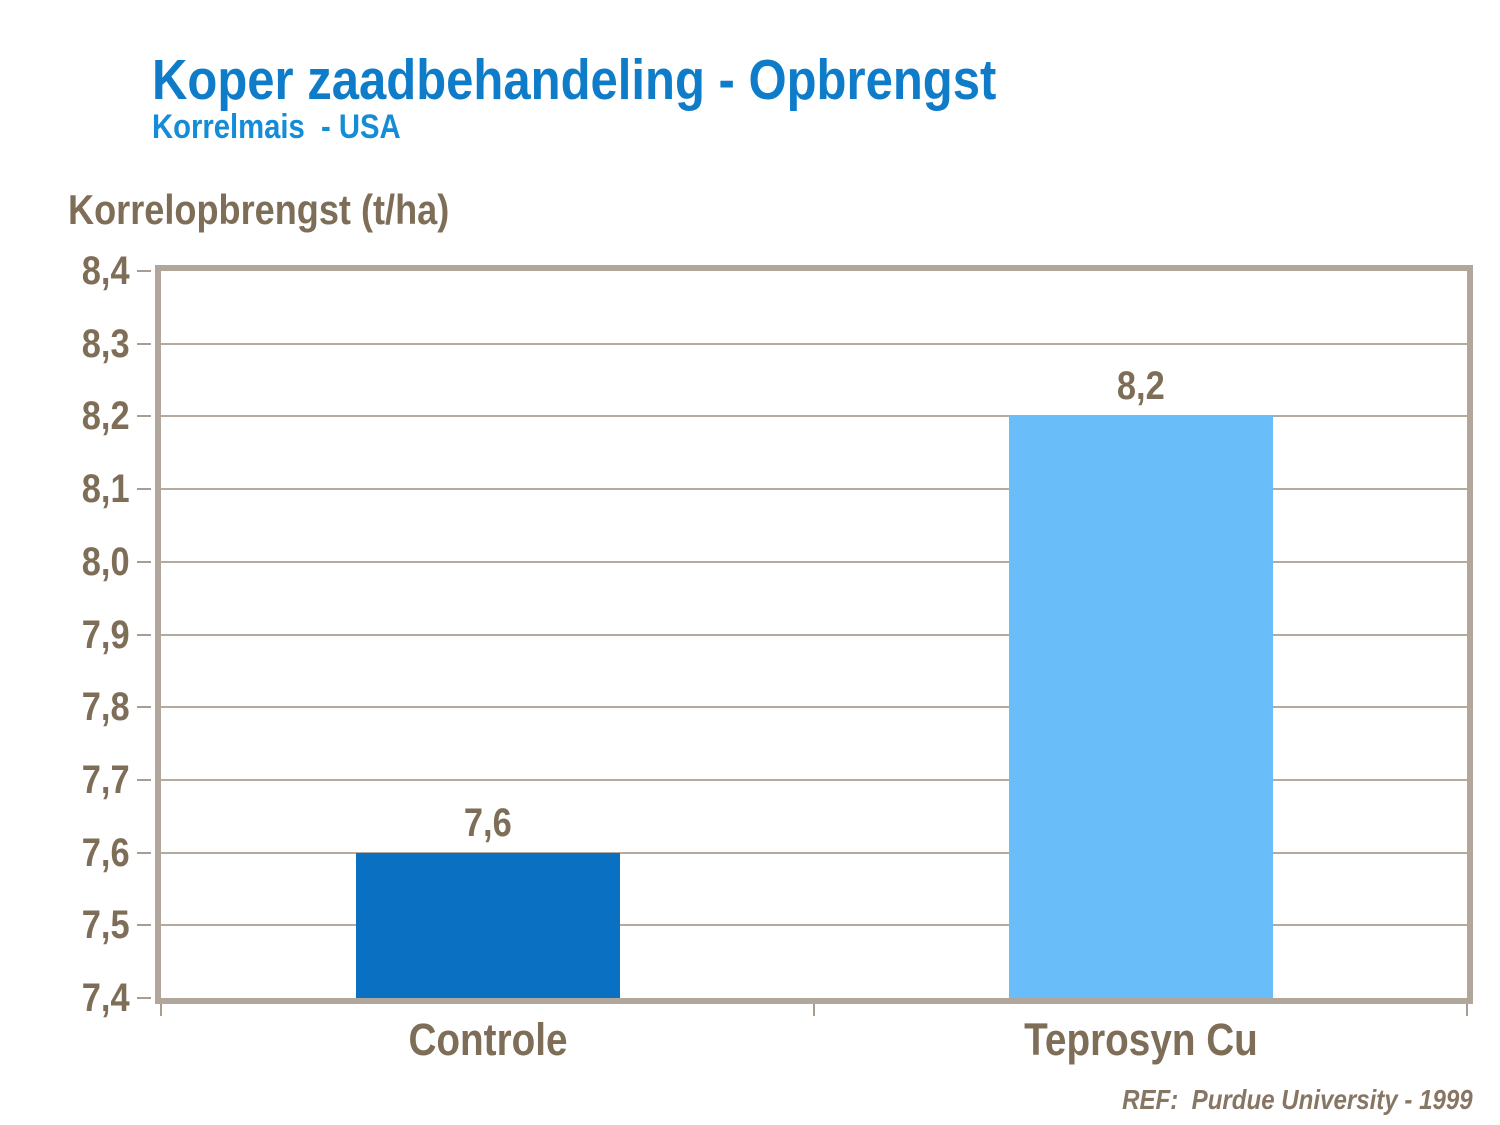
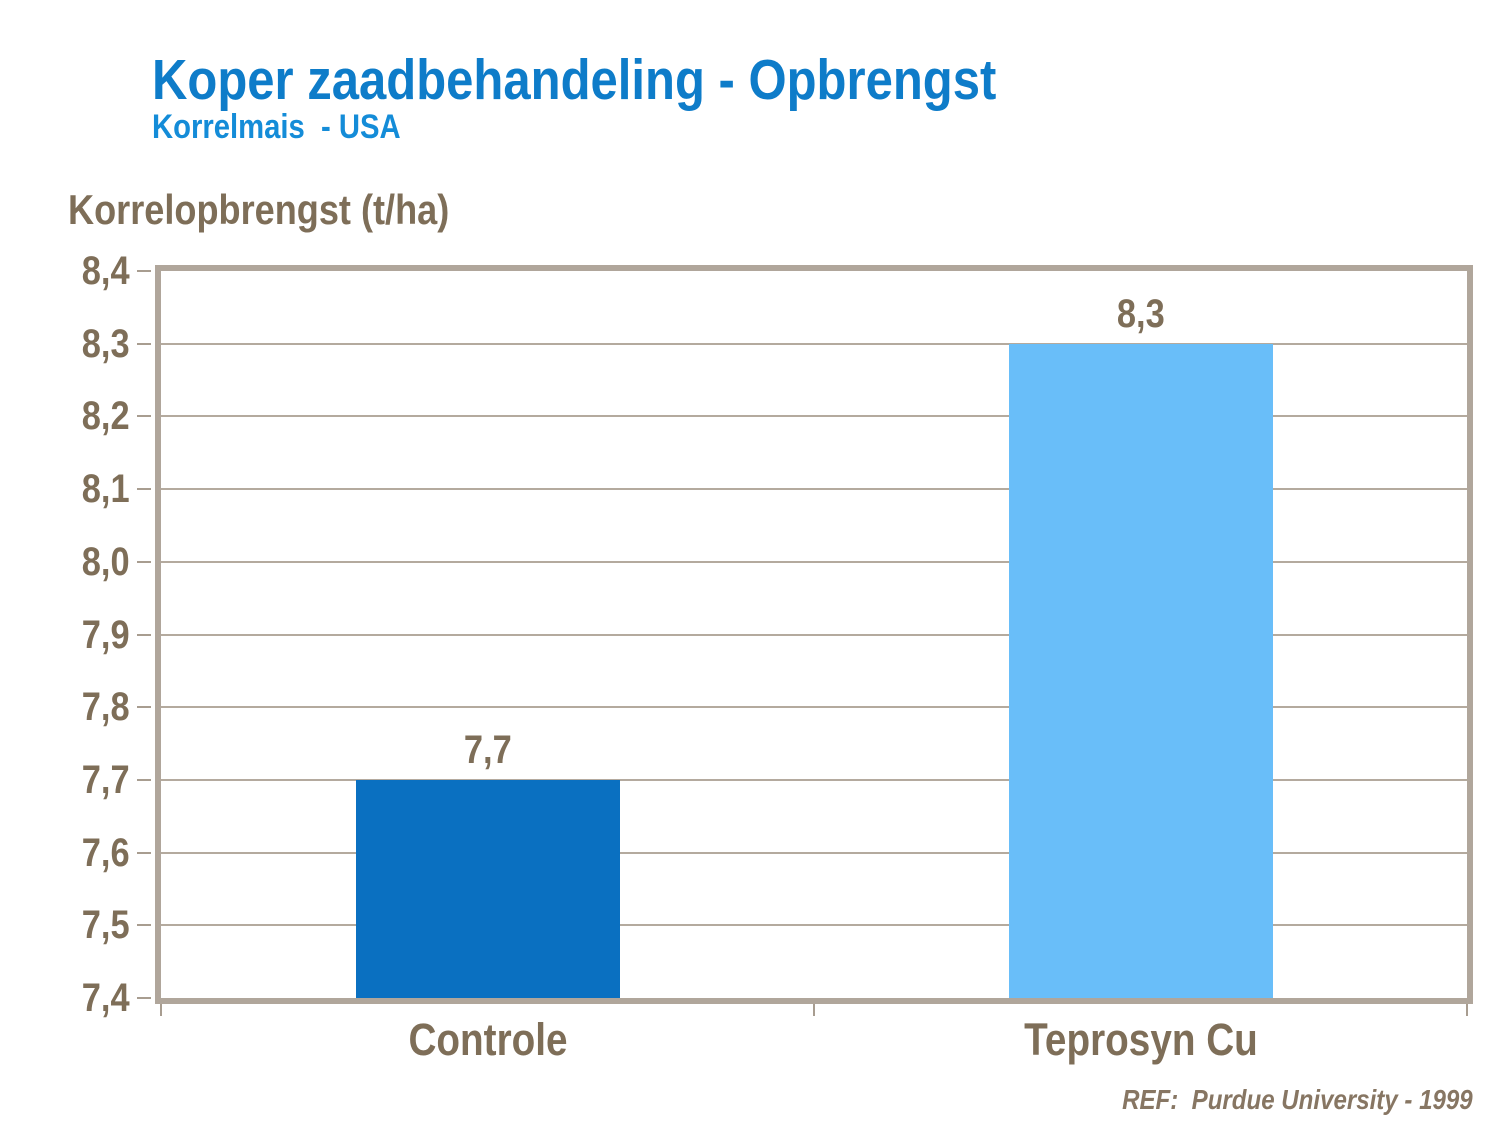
Controle: 7,6 -> 7,7
Teprosyn Cu: 8,2 -> 8,3
